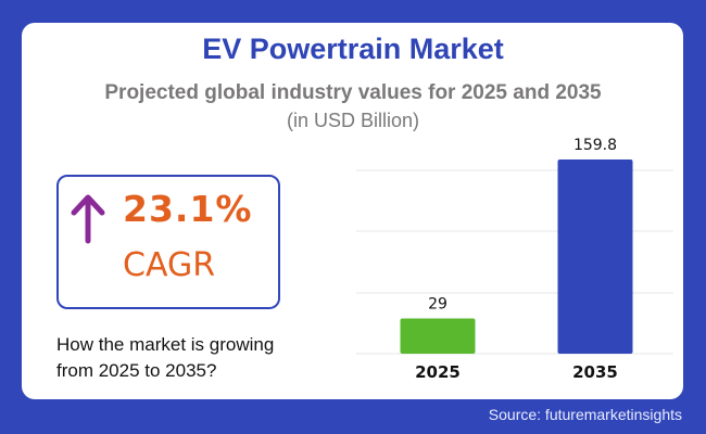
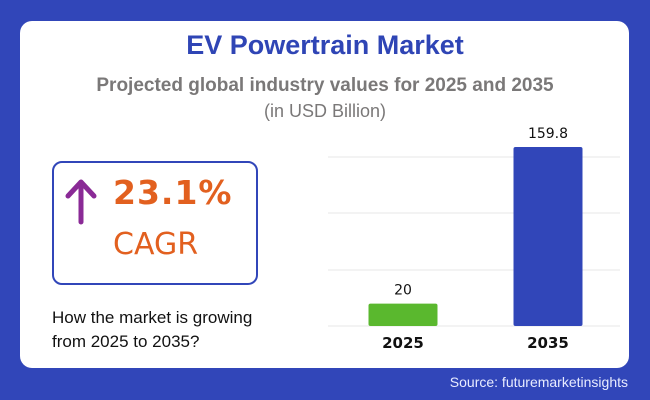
2025: 29 -> 20
